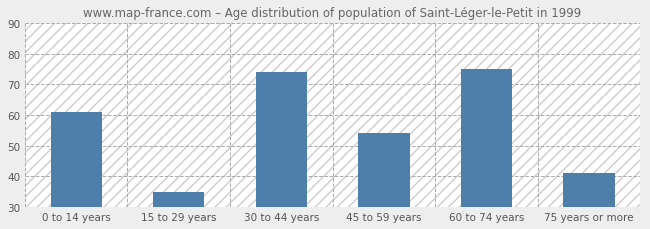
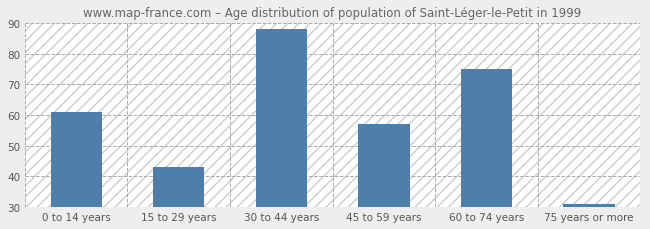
15 to 29 years: 35 -> 43
30 to 44 years: 74 -> 88
45 to 59 years: 54 -> 57
75 years or more: 41 -> 31
